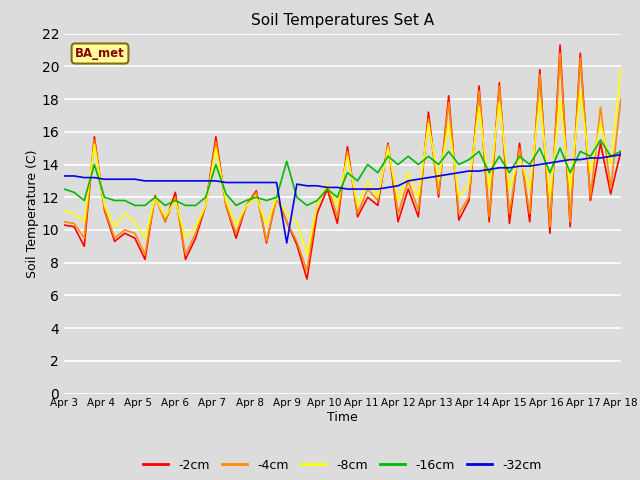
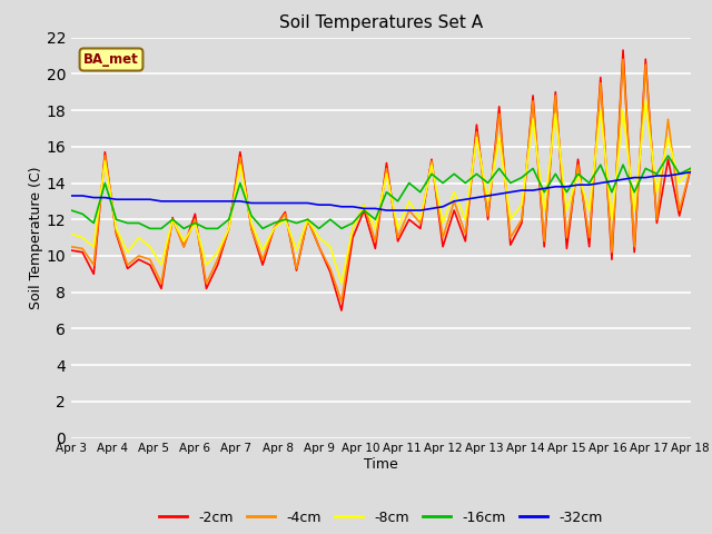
-16cm/Apr 9: 14.2 -> 11.5
-32cm/Apr 9: 9.2 -> 12.8
-4cm/Apr 18: 18.0 -> 14.8
-8cm/Apr 18: 19.9 -> 14.8
